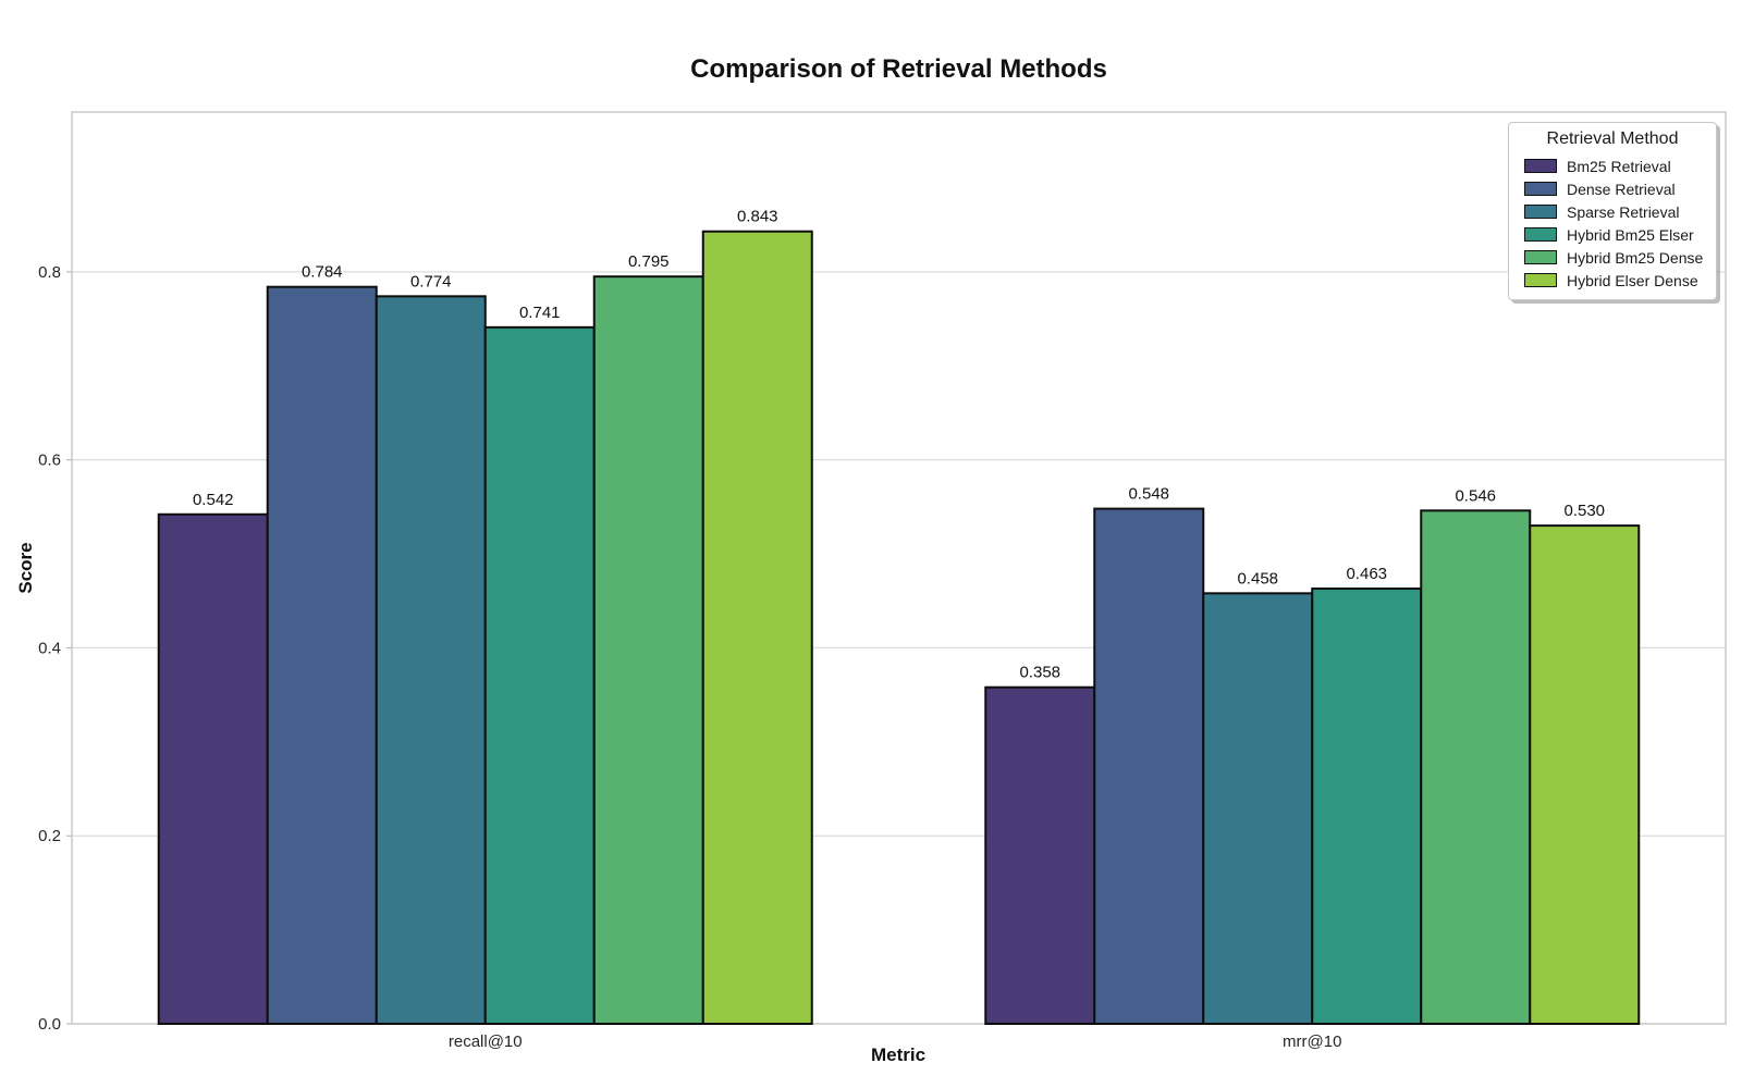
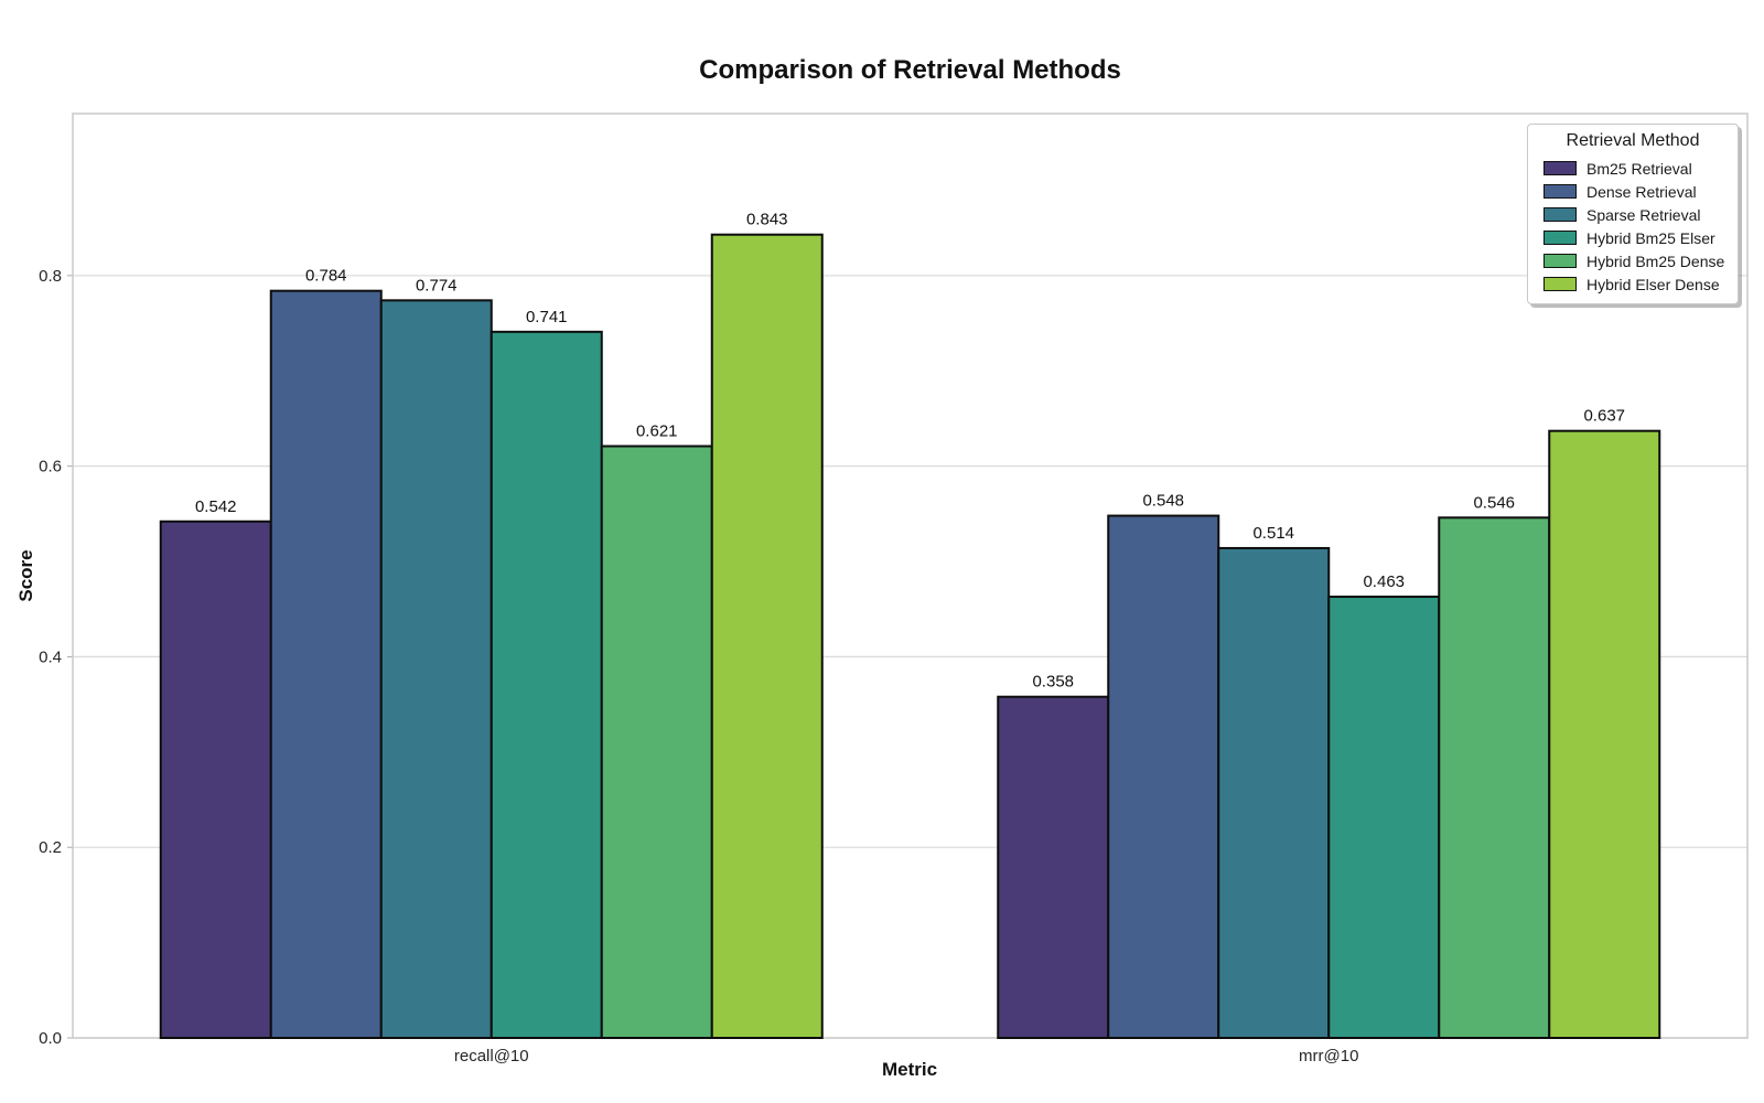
Hybrid Bm25 Dense/recall@10: 0.795 -> 0.621
Sparse Retrieval/mrr@10: 0.458 -> 0.514
Hybrid Elser Dense/mrr@10: 0.530 -> 0.637
